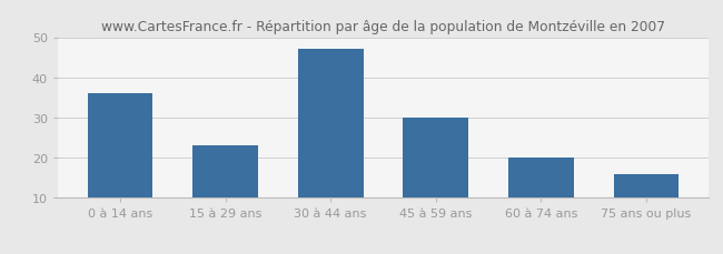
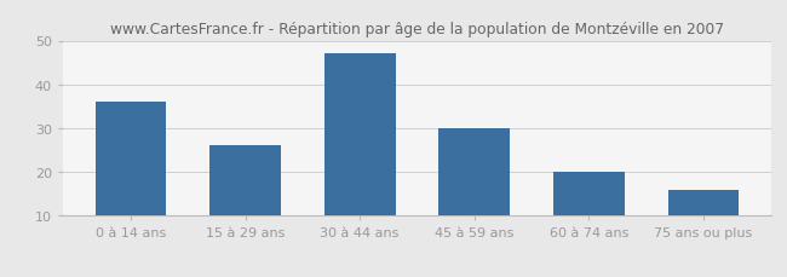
15 à 29 ans: 23 -> 26
